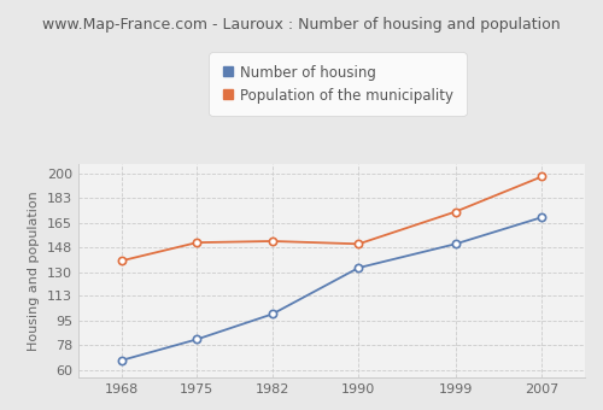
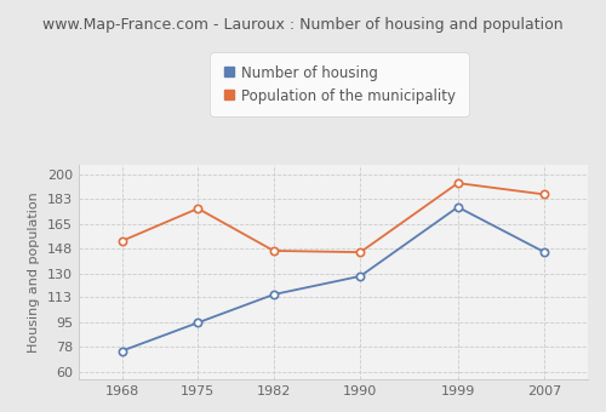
Number of housing/1968: 67 -> 75
Population of the municipality/1968: 138 -> 153
Number of housing/1975: 82 -> 95
Population of the municipality/1975: 151 -> 176
Number of housing/1982: 100 -> 115
Population of the municipality/1982: 152 -> 146
Number of housing/1990: 133 -> 128
Population of the municipality/1990: 150 -> 145
Number of housing/1999: 150 -> 177
Population of the municipality/1999: 173 -> 194
Number of housing/2007: 169 -> 145
Population of the municipality/2007: 198 -> 186
